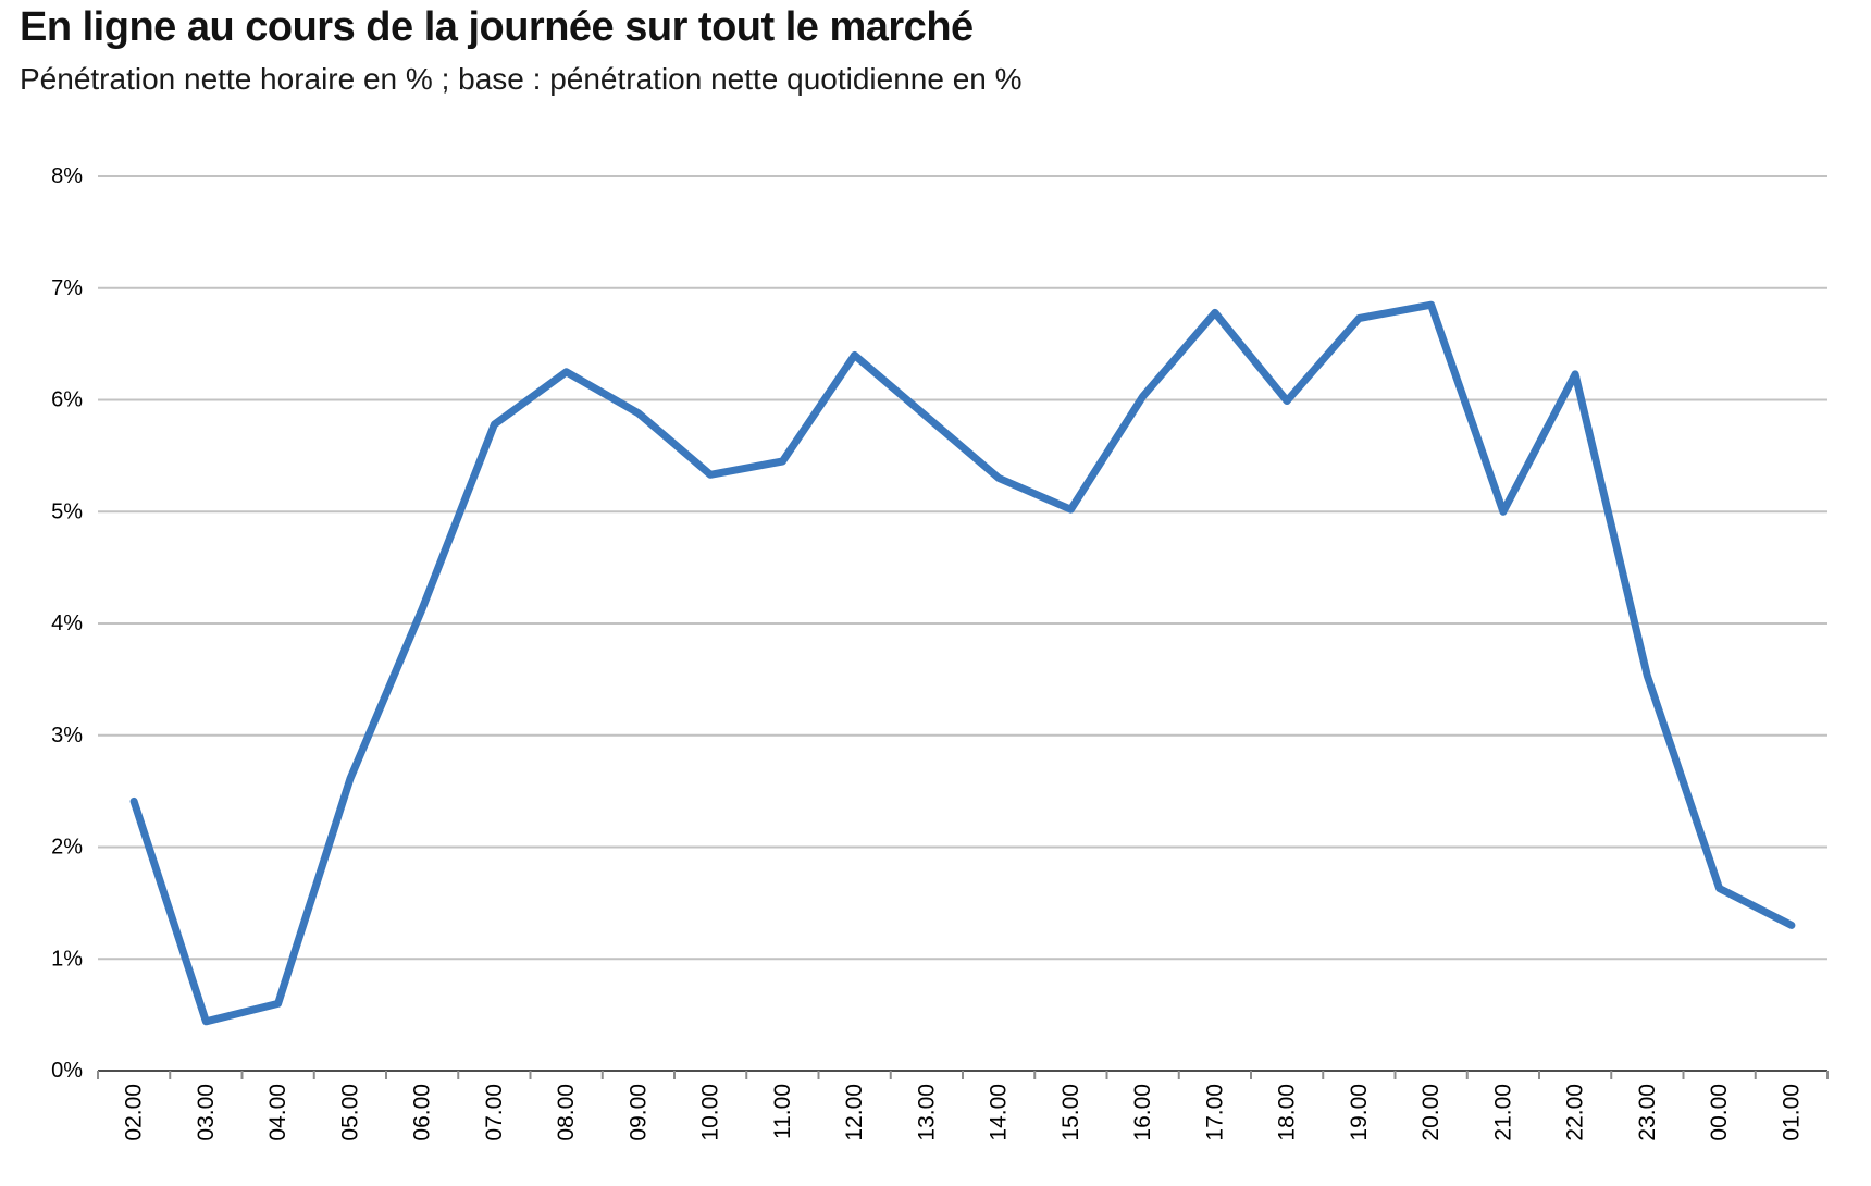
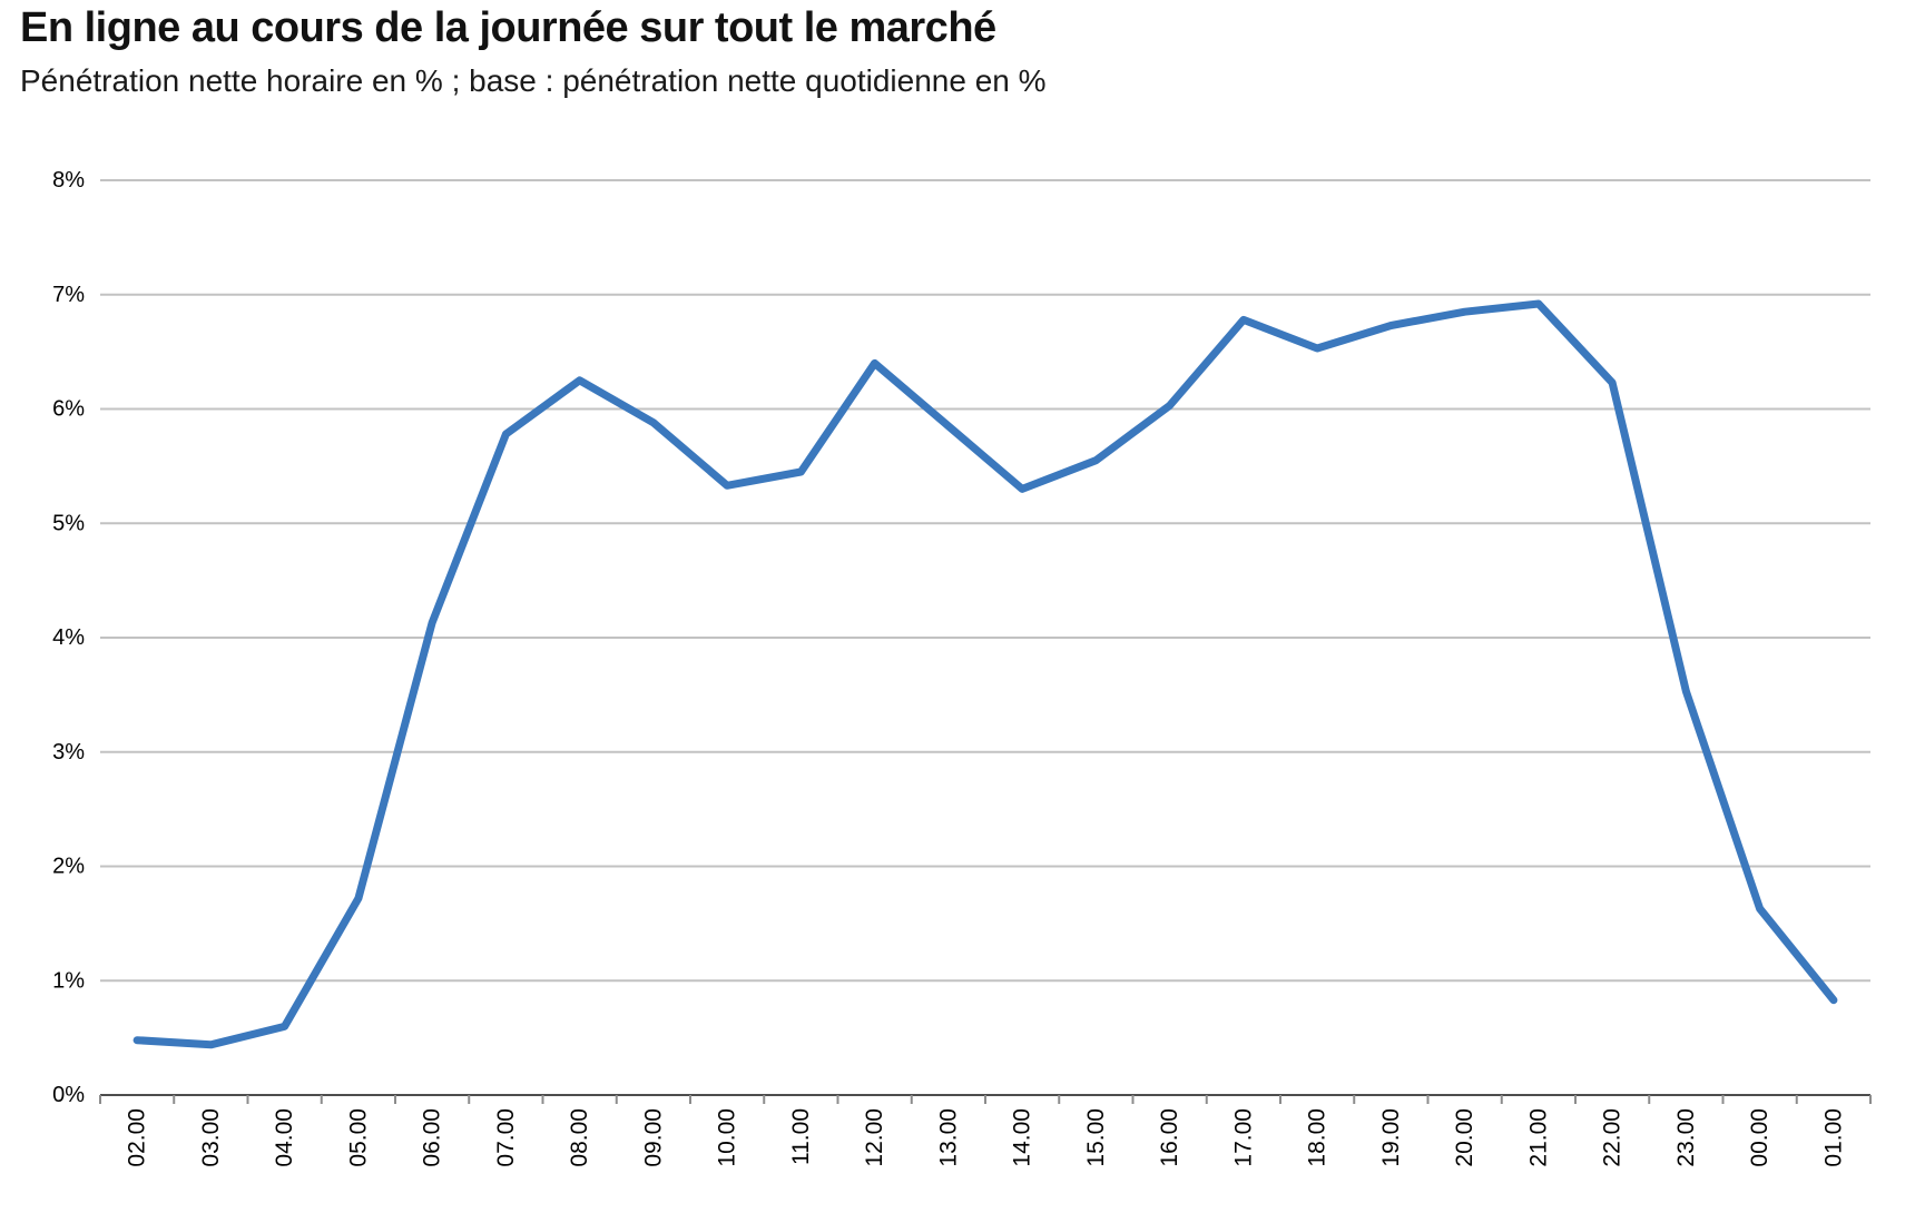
02.00: 2.41% -> 0.48%
05.00: 2.61% -> 1.72%
15.00: 5.02% -> 5.55%
18.00: 5.99% -> 6.53%
21.00: 5.00% -> 6.92%
01.00: 1.30% -> 0.83%
